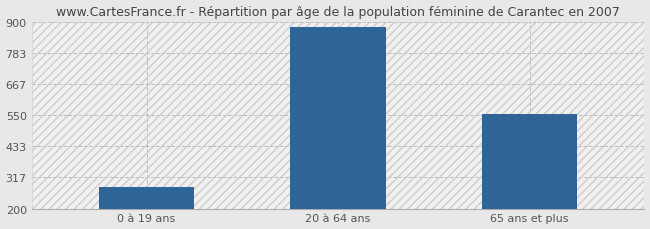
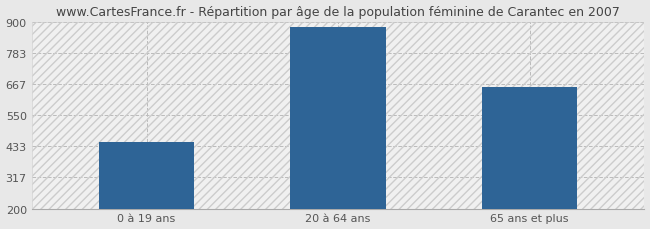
0 à 19 ans: 280 -> 450
65 ans et plus: 555 -> 655
